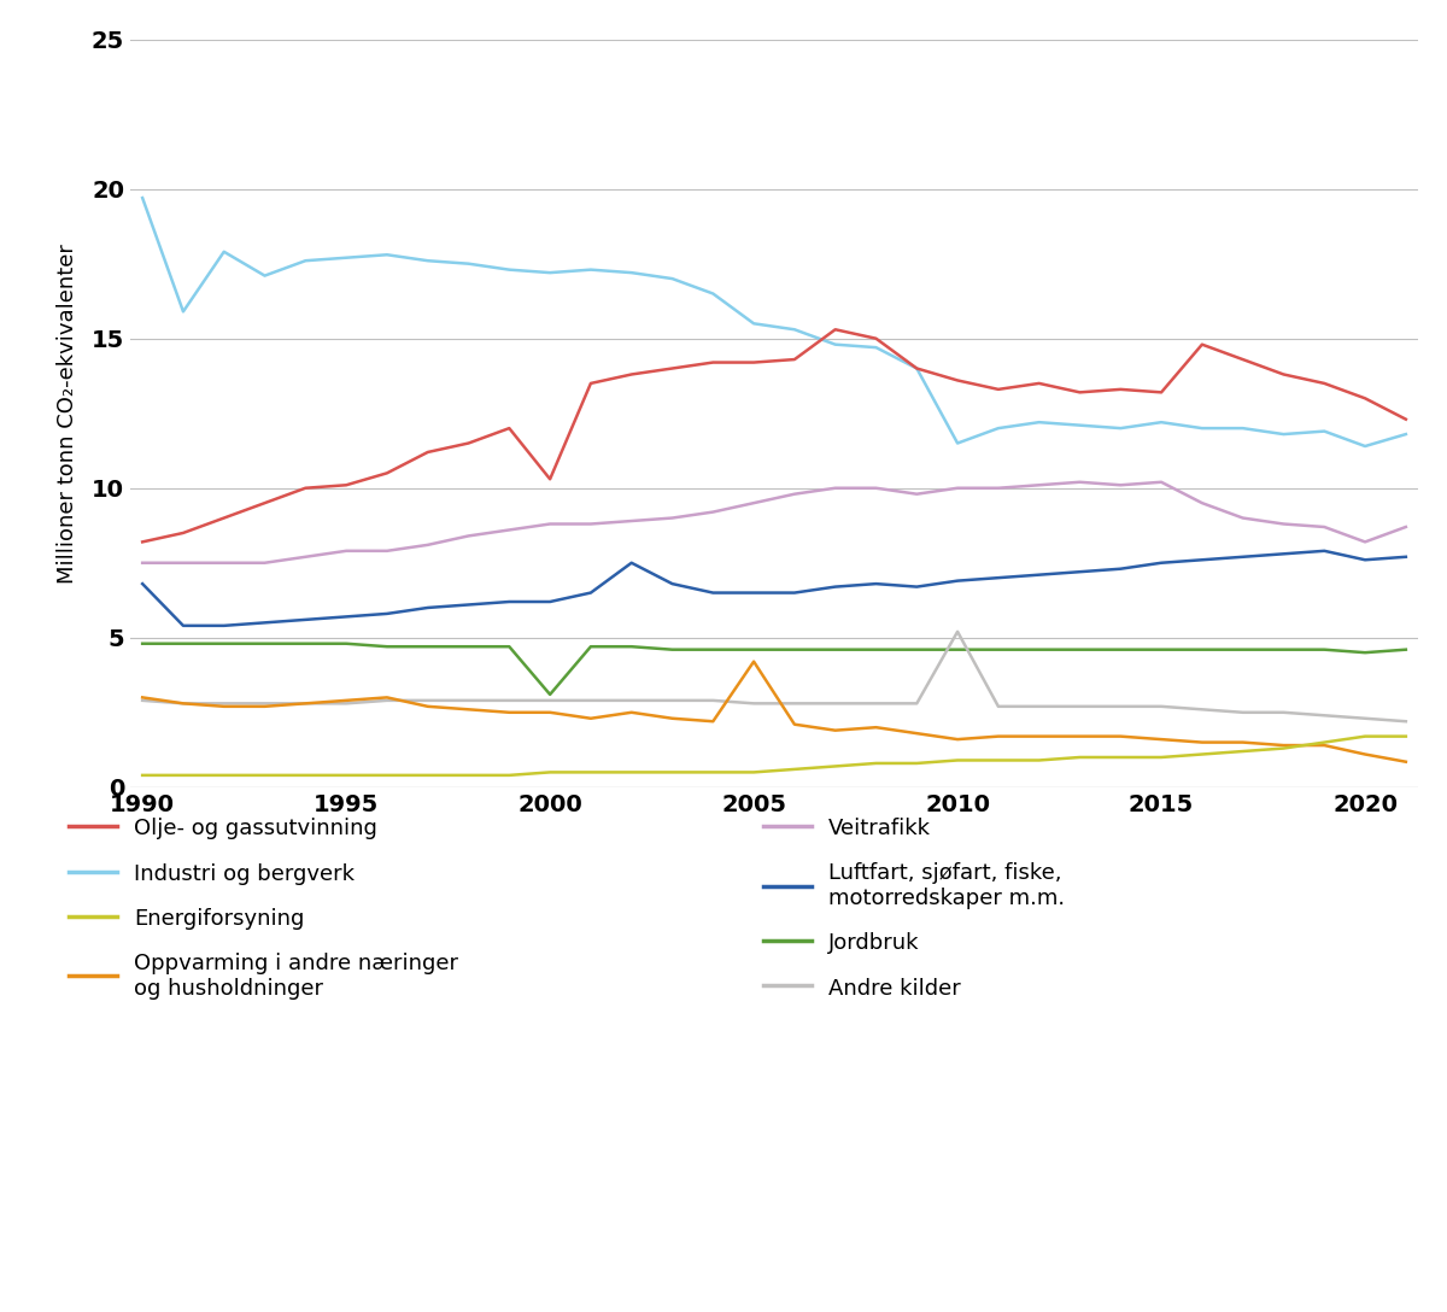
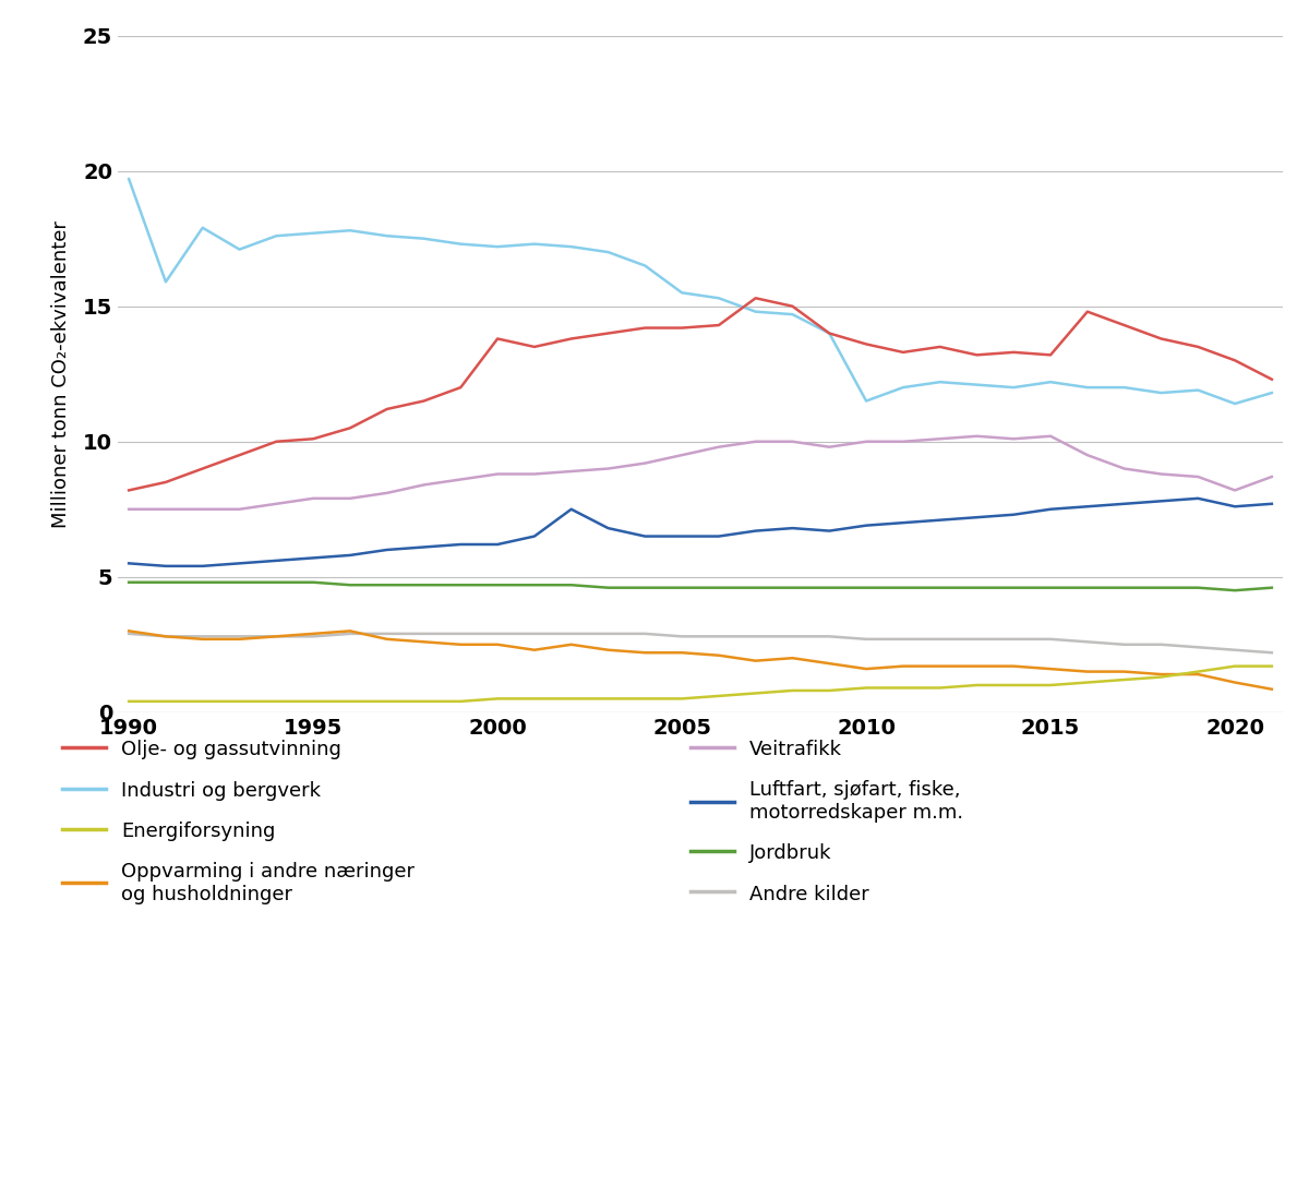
Luftfart, sjøfart, fiske, motorredskaper m.m./1990: 6.8 -> 5.5
Olje- og gassutvinning/2000: 10.3 -> 13.8
Jordbruk/2000: 3.1 -> 4.7
Oppvarming i andre næringer og husholdninger/2005: 4.20 -> 2.20
Andre kilder/2010: 5.2 -> 2.7
